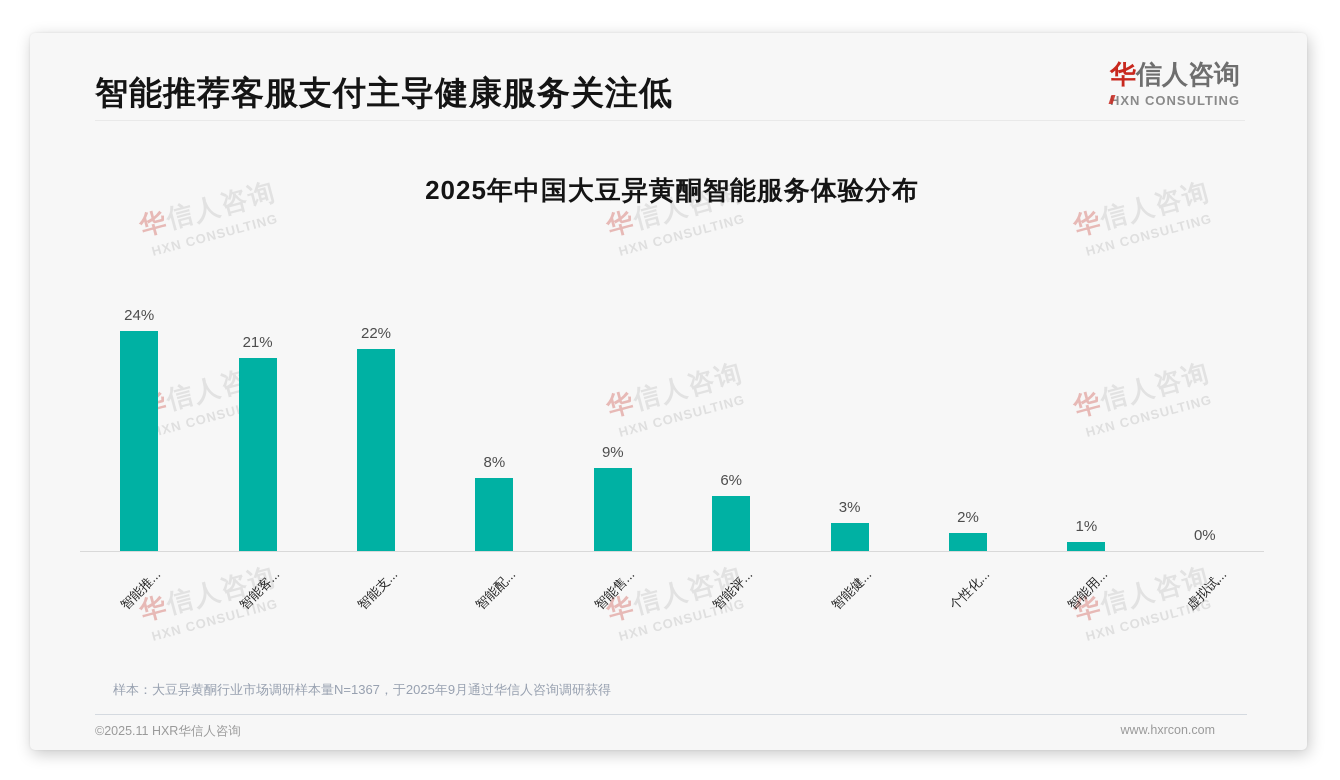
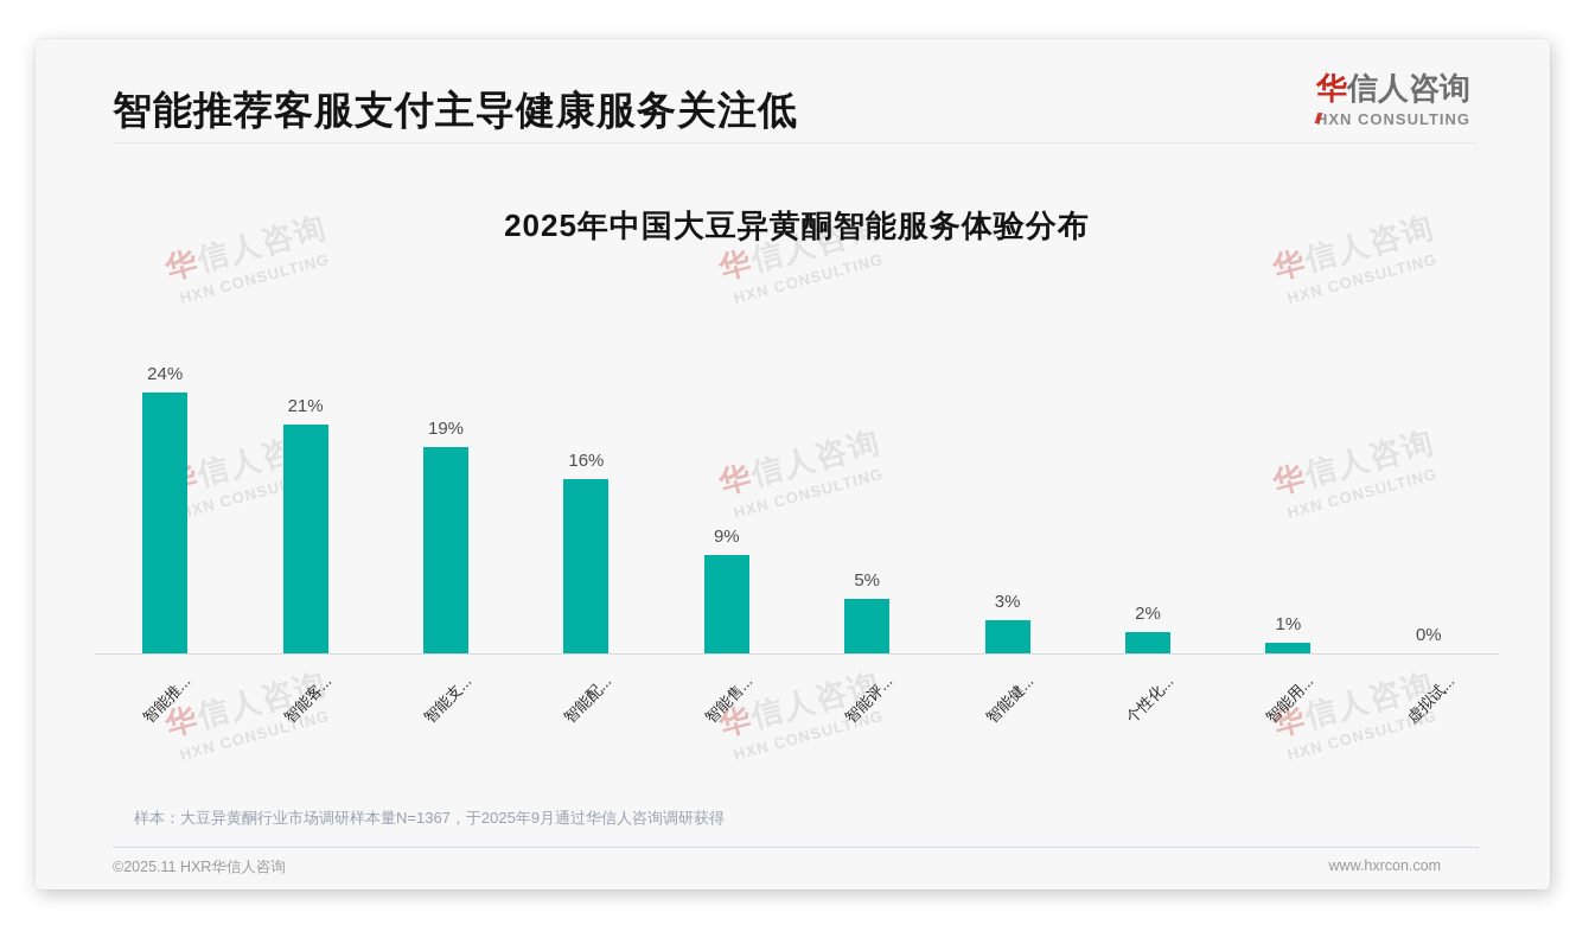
智能支...: 22% -> 19%
智能配...: 8% -> 16%
智能评...: 6% -> 5%
